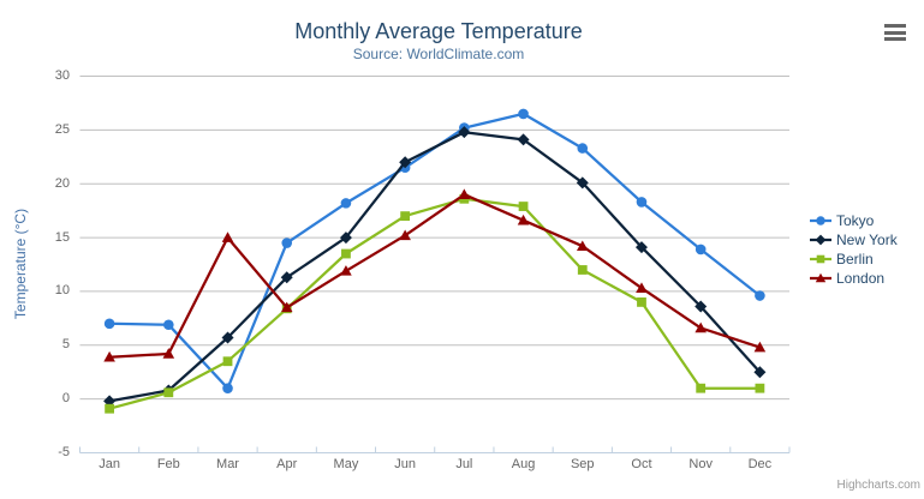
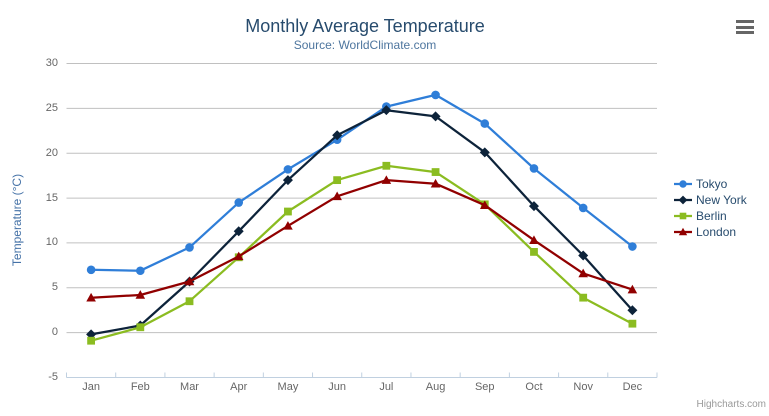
Tokyo/Mar: 1 -> 10
London/Mar: 15 -> 6
New York/May: 15 -> 17
London/Jul: 19 -> 17
Berlin/Sep: 12 -> 14
Berlin/Nov: 1 -> 4
